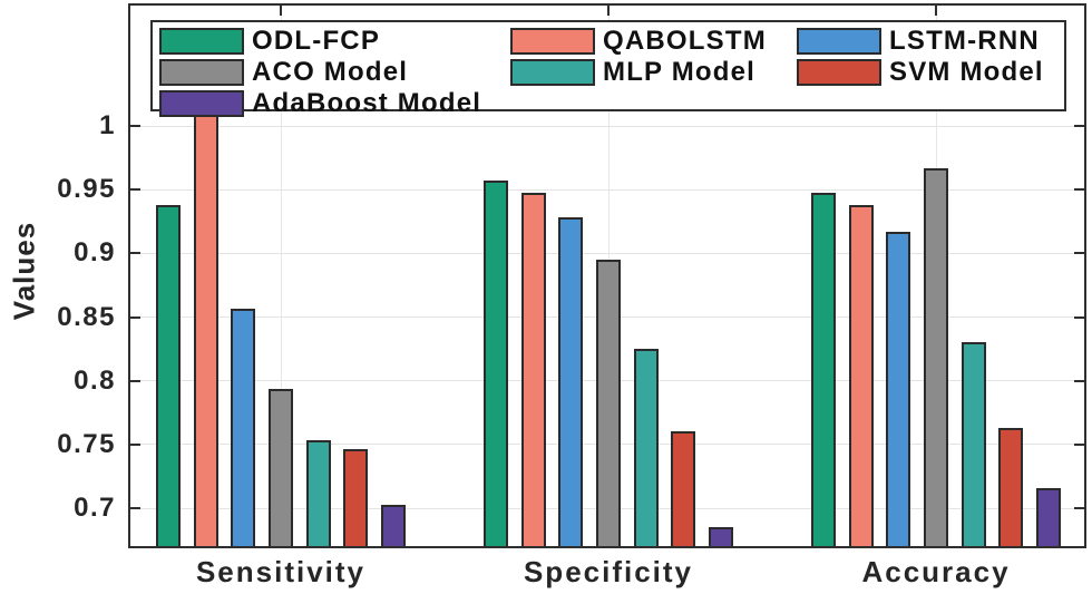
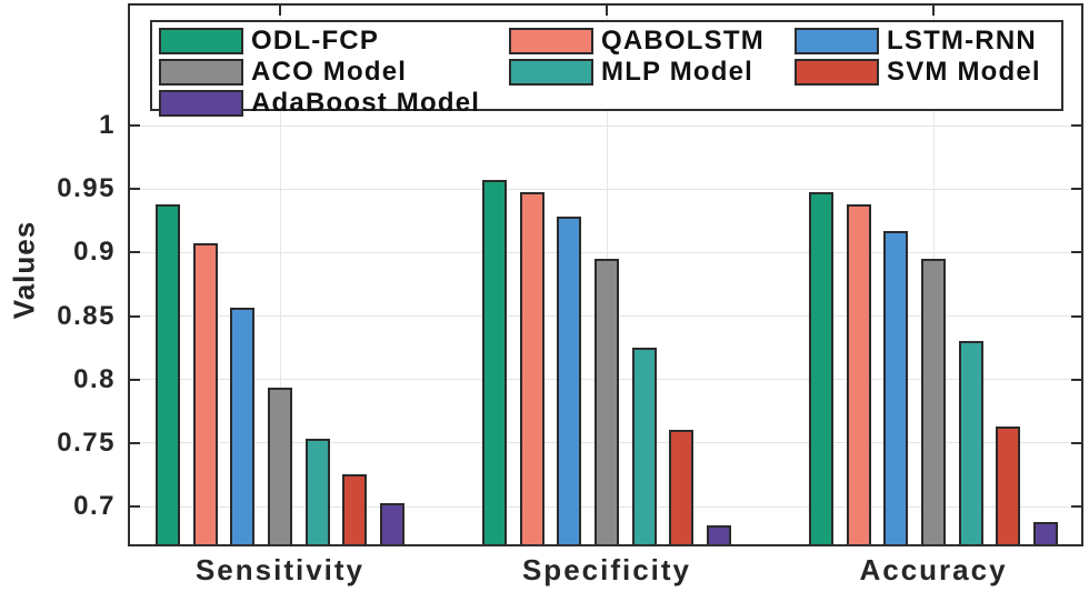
QABOLSTM/Sensitivity: 1.067 -> 0.907
SVM Model/Sensitivity: 0.746 -> 0.725
ACO Model/Accuracy: 0.967 -> 0.895
AdaBoost Model/Accuracy: 0.716 -> 0.688
